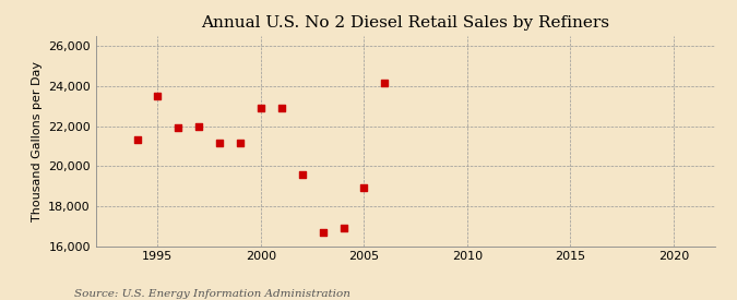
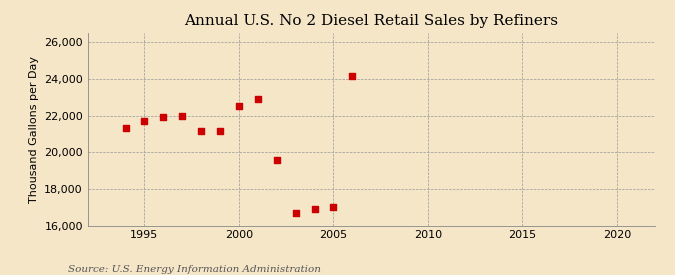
1995: 23,500 -> 21,700
2000: 22,900 -> 22,500
2005: 18,900 -> 17,000
